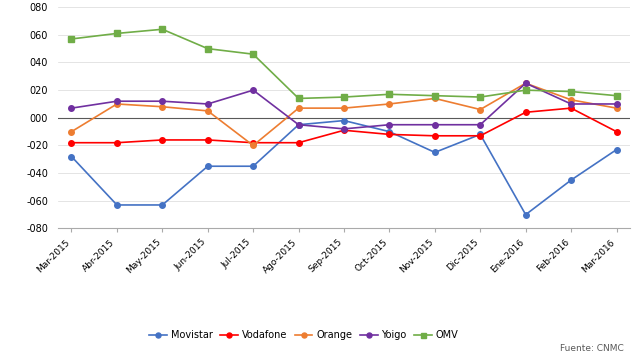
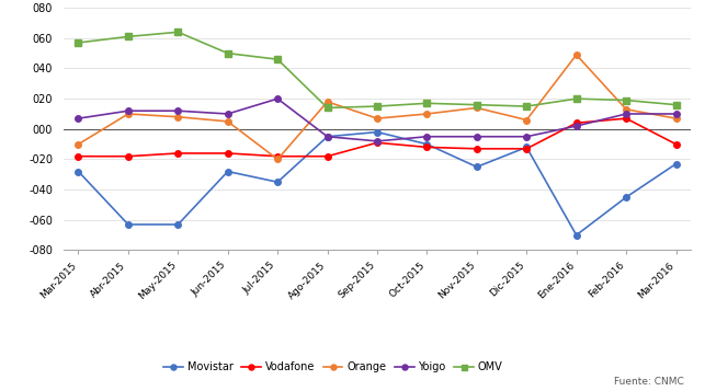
Movistar/Jun-2015: -35 -> -28
Orange/Ago-2015: 7 -> 18
Orange/Ene-2016: 25 -> 49
Yoigo/Ene-2016: 25 -> 2
